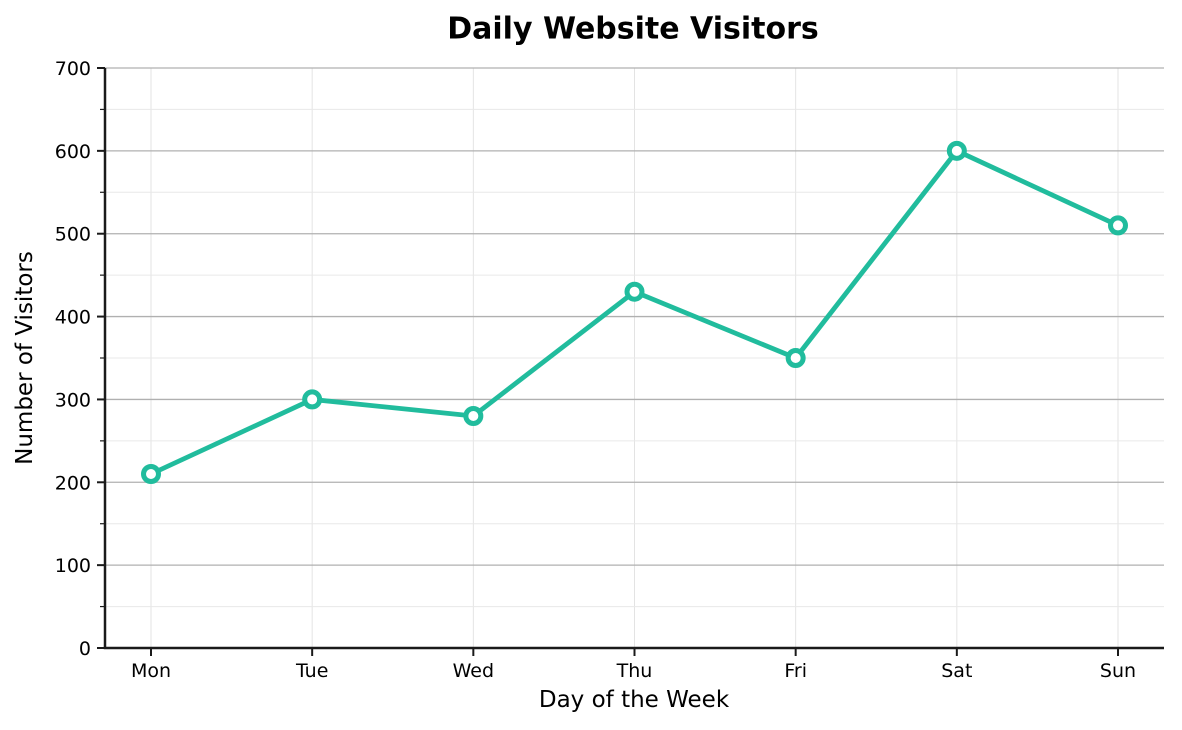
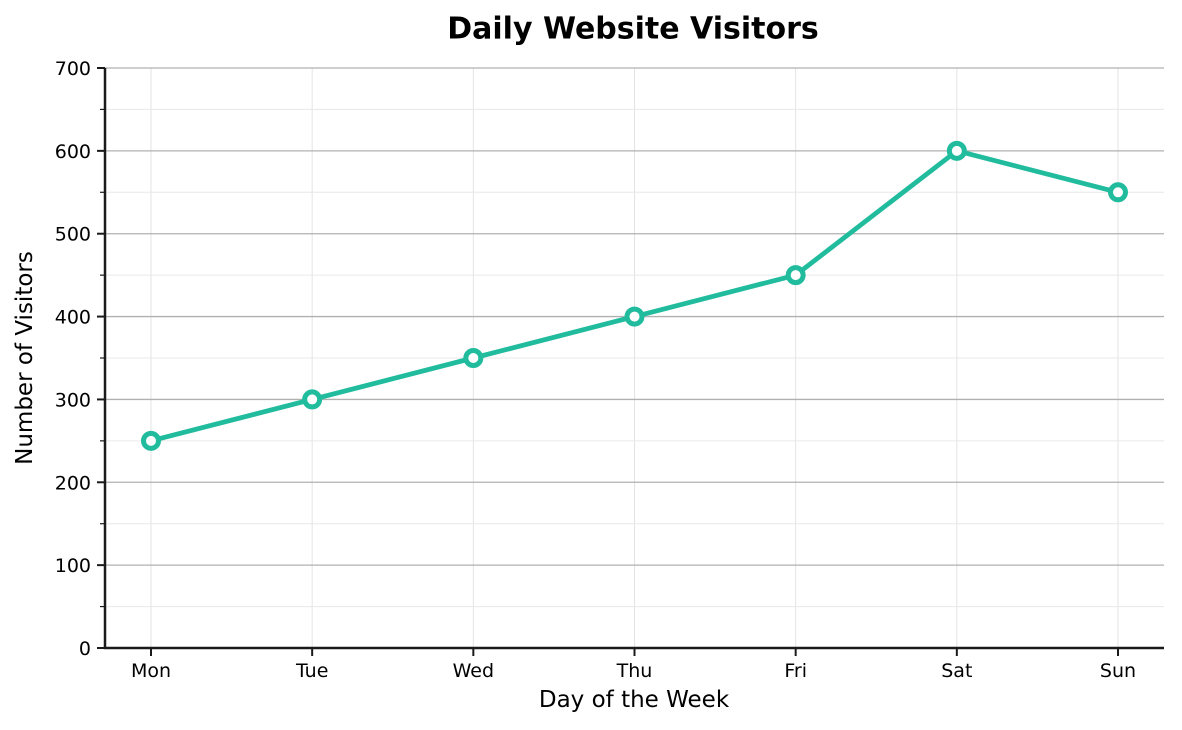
Mon: 210 -> 250
Wed: 280 -> 350
Thu: 430 -> 400
Fri: 350 -> 450
Sun: 510 -> 550
